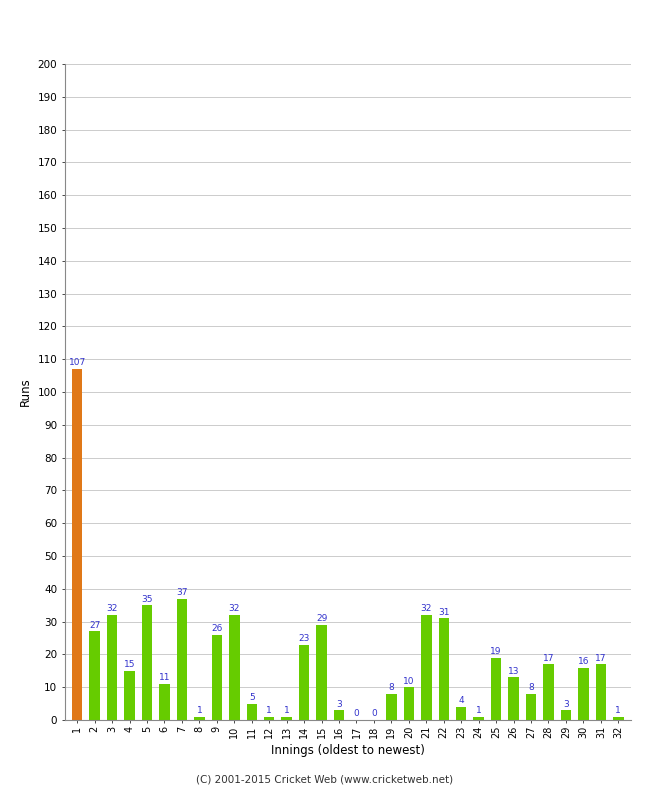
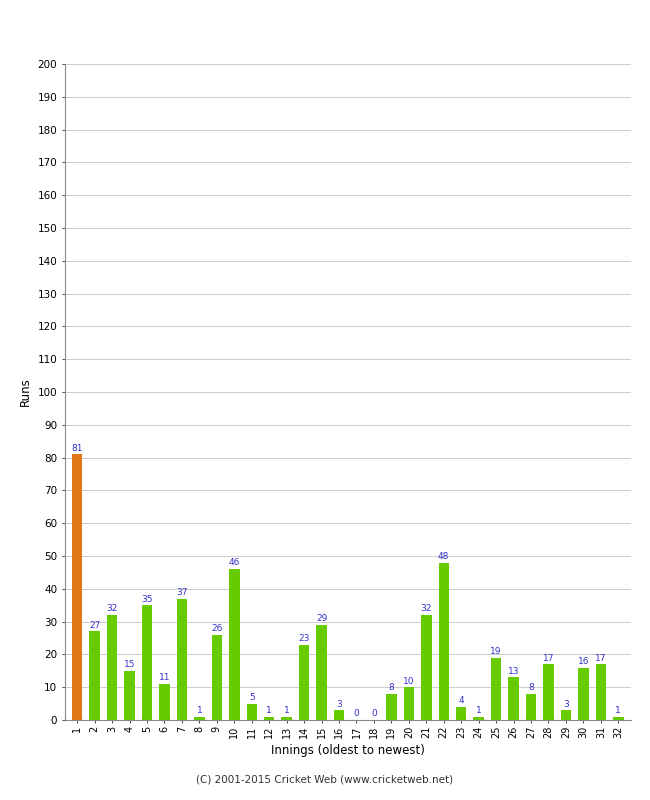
1: 107 -> 81
10: 32 -> 46
22: 31 -> 48
